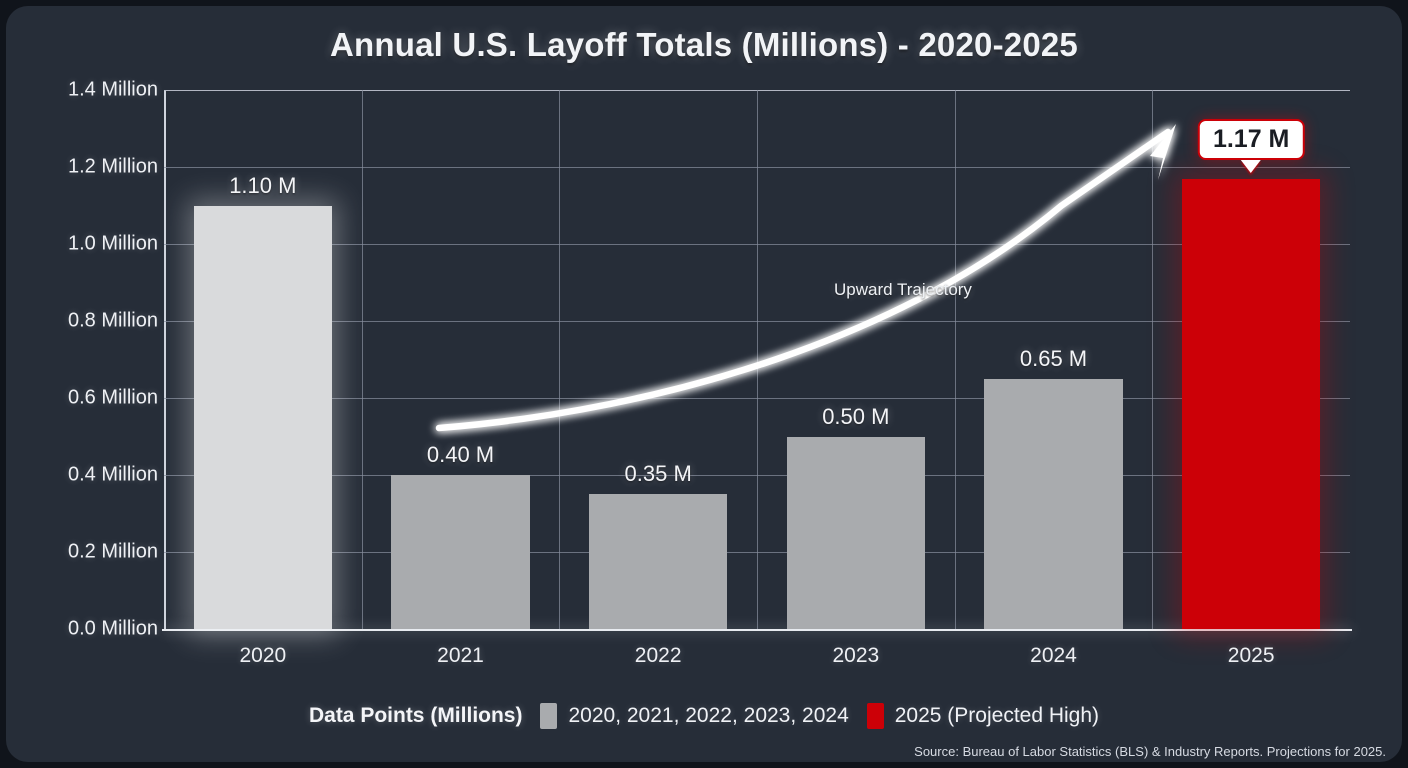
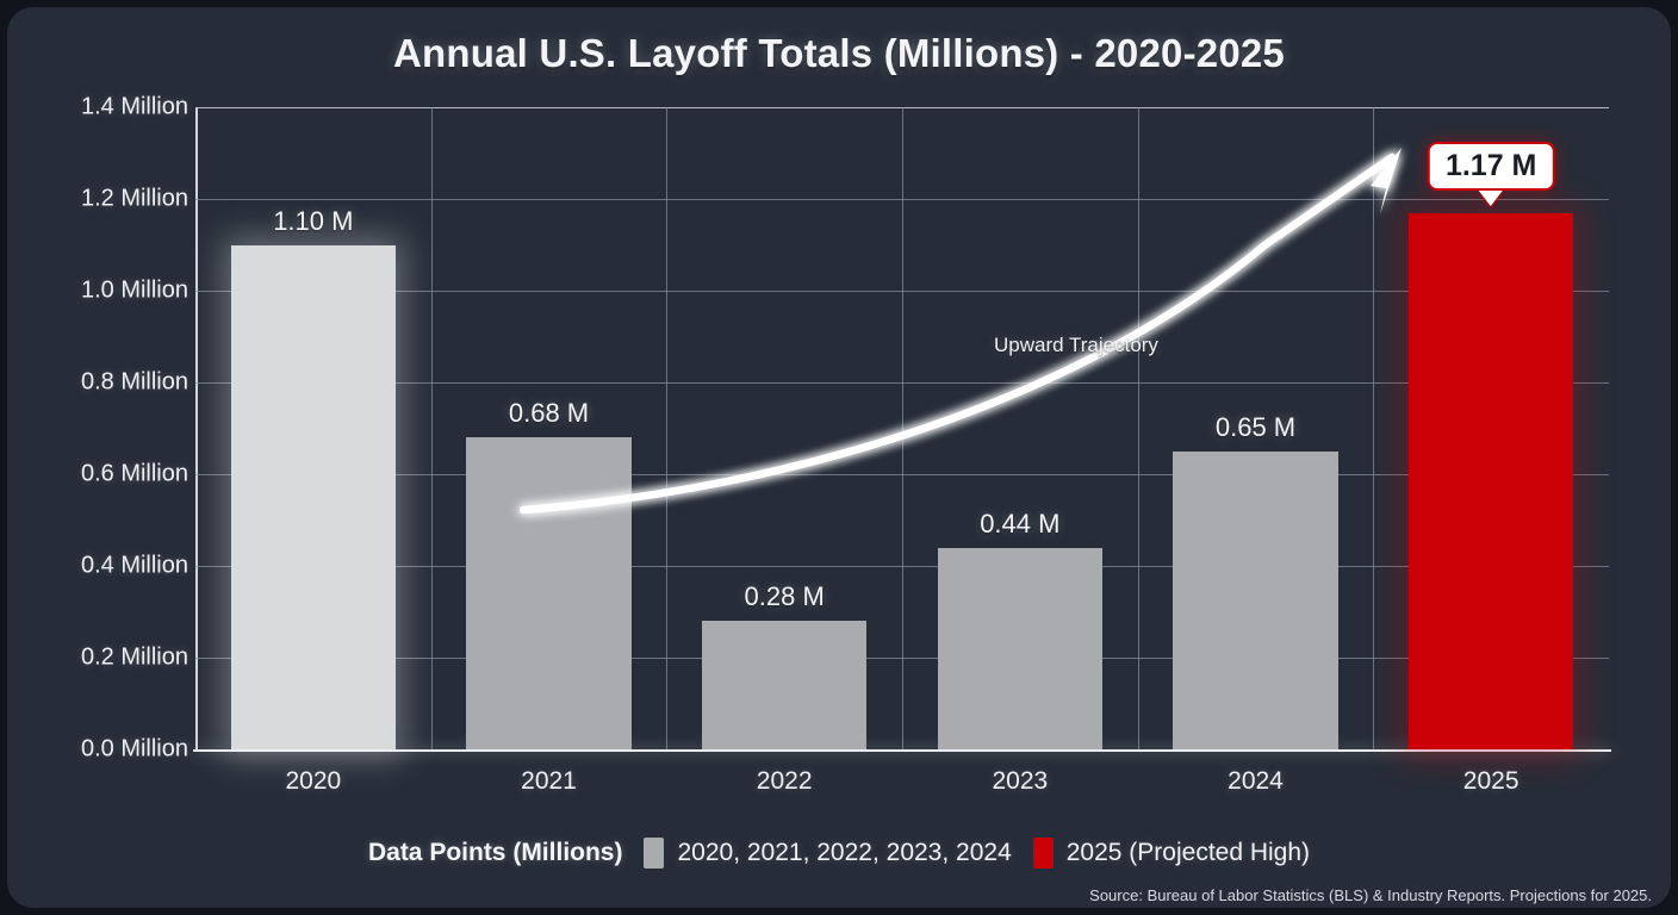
2021: 0.40 -> 0.68
2022: 0.35 -> 0.28
2023: 0.50 -> 0.44
